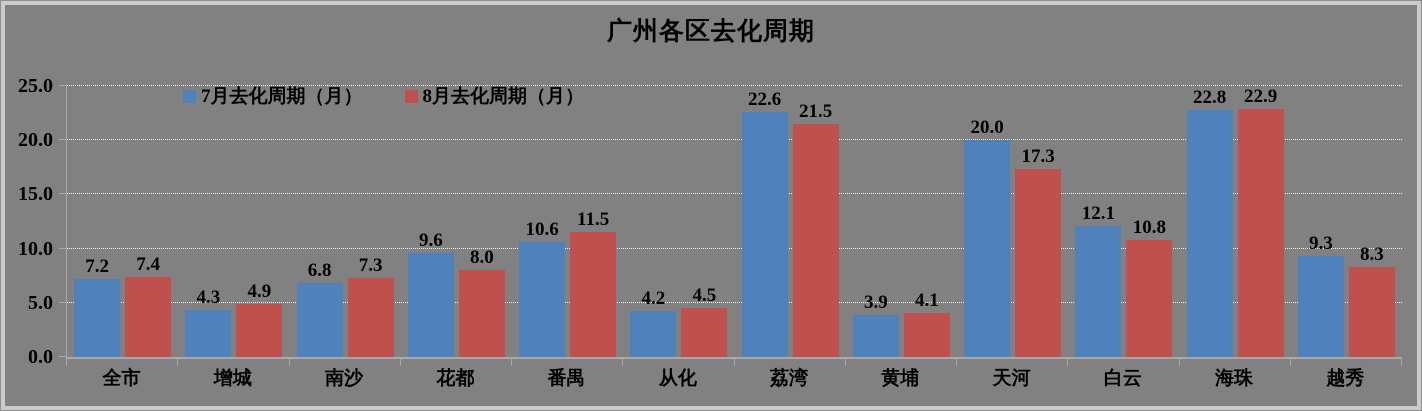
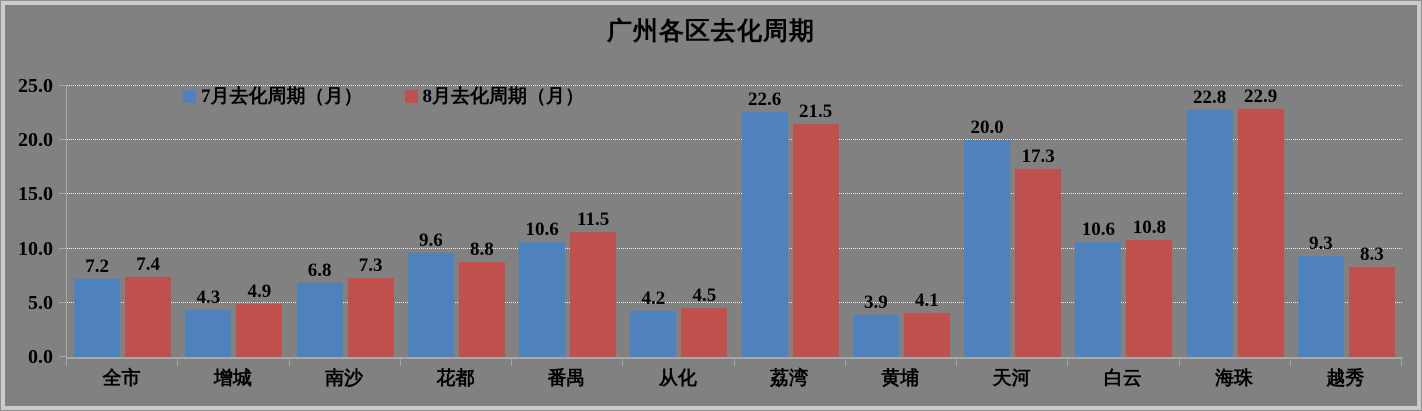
8月去化周期（月）/花都: 8.0 -> 8.8
7月去化周期（月）/白云: 12.1 -> 10.6
